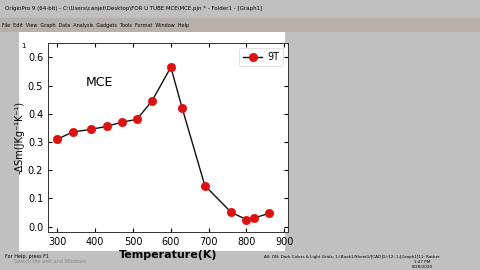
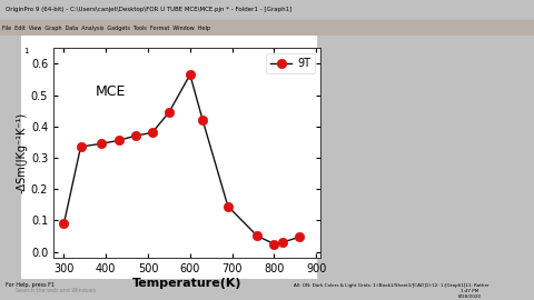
300: 0.310 -> 0.090
